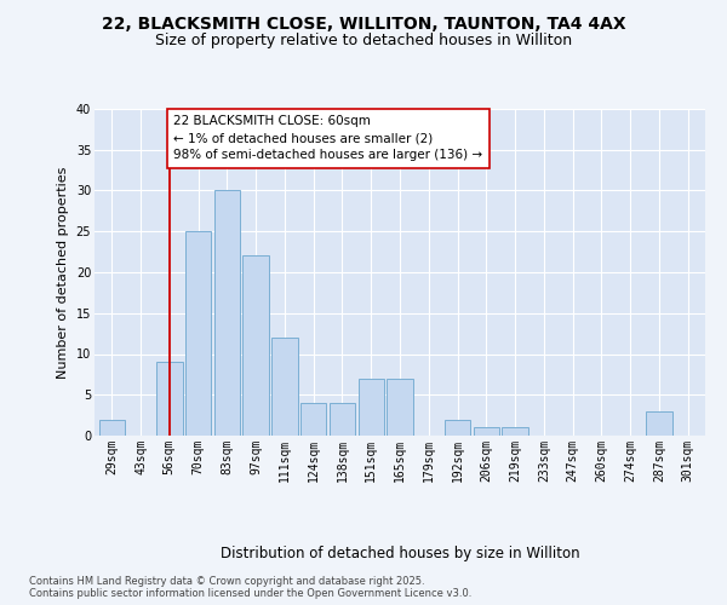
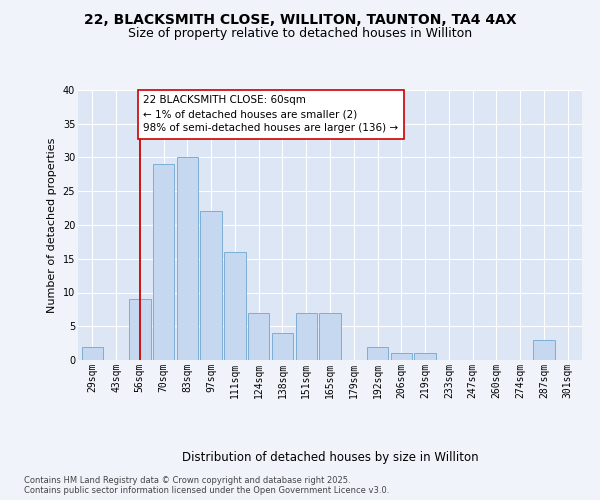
70sqm: 25 -> 29
111sqm: 12 -> 16
124sqm: 4 -> 7
